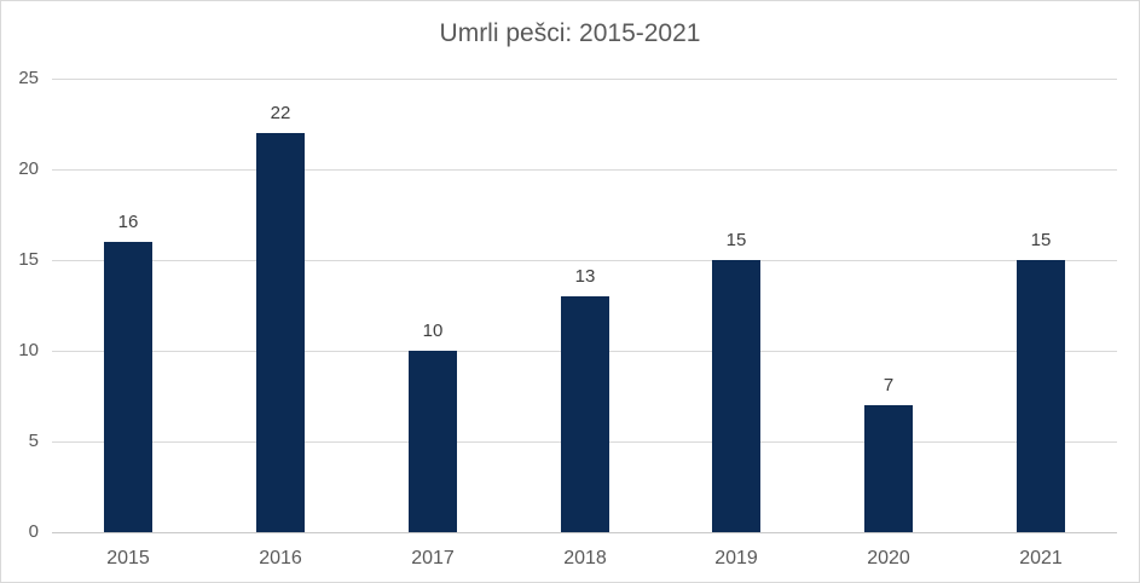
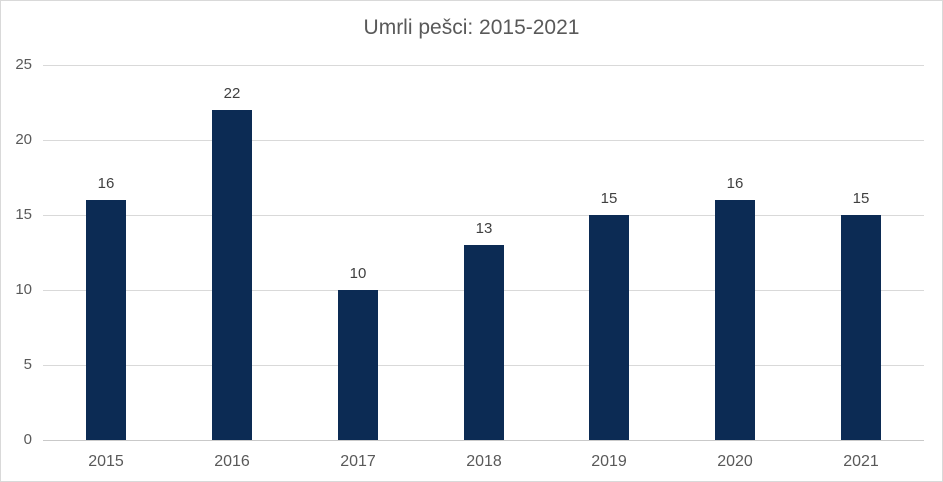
2020: 7 -> 16
